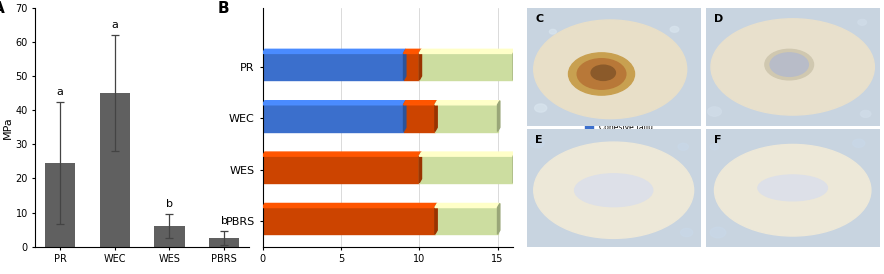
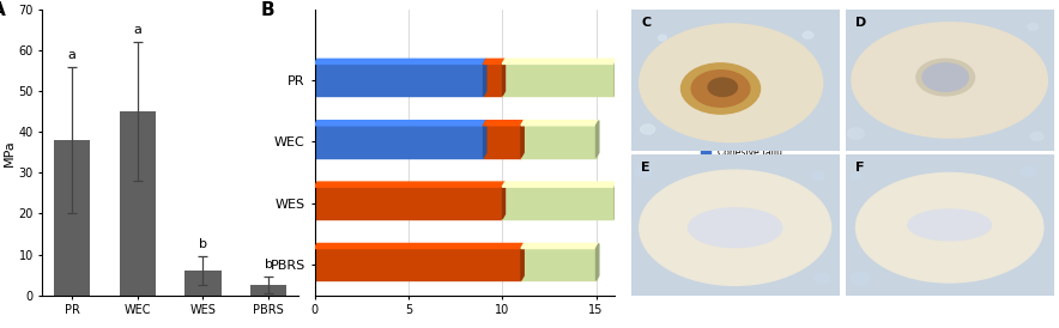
PR: 24.5 -> 38.0
